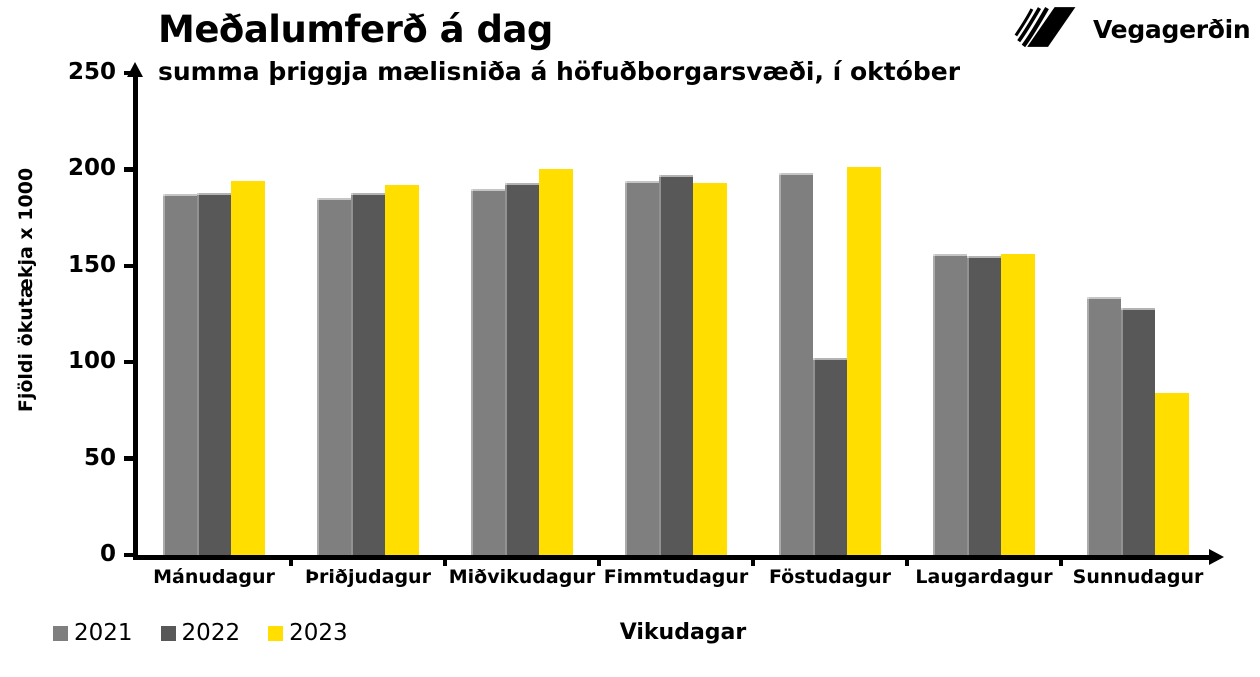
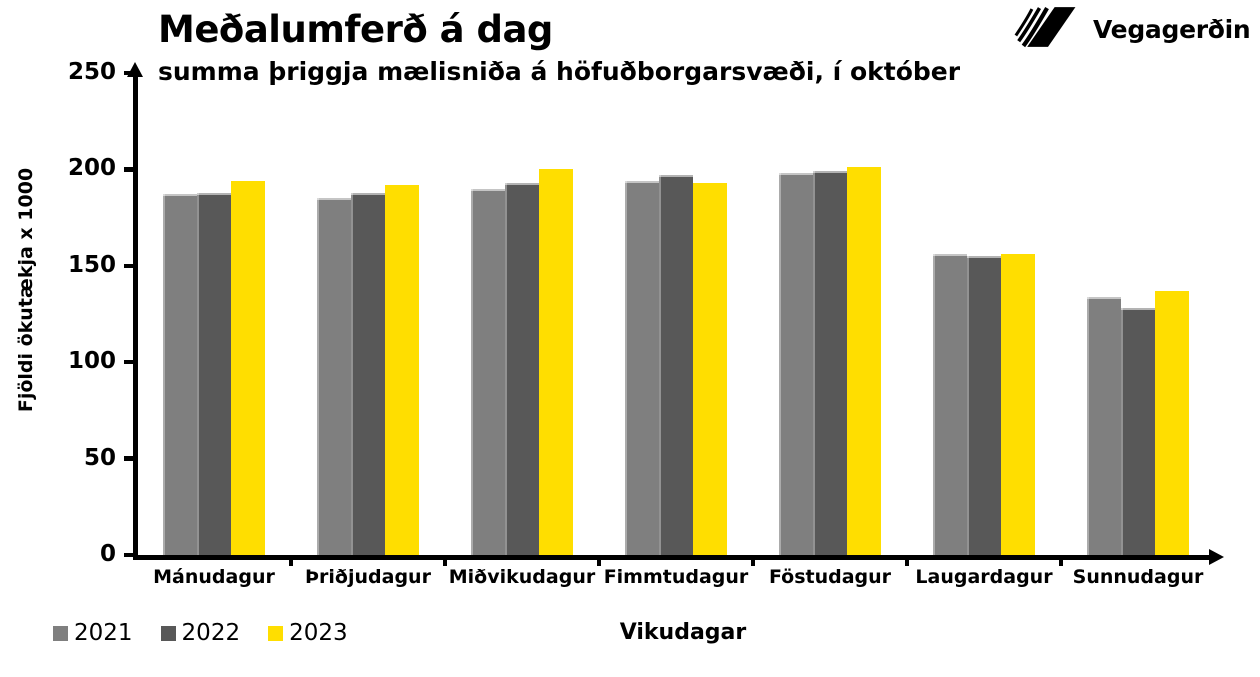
2022/Föstudagur: 102 -> 199
2023/Sunnudagur: 84 -> 137
